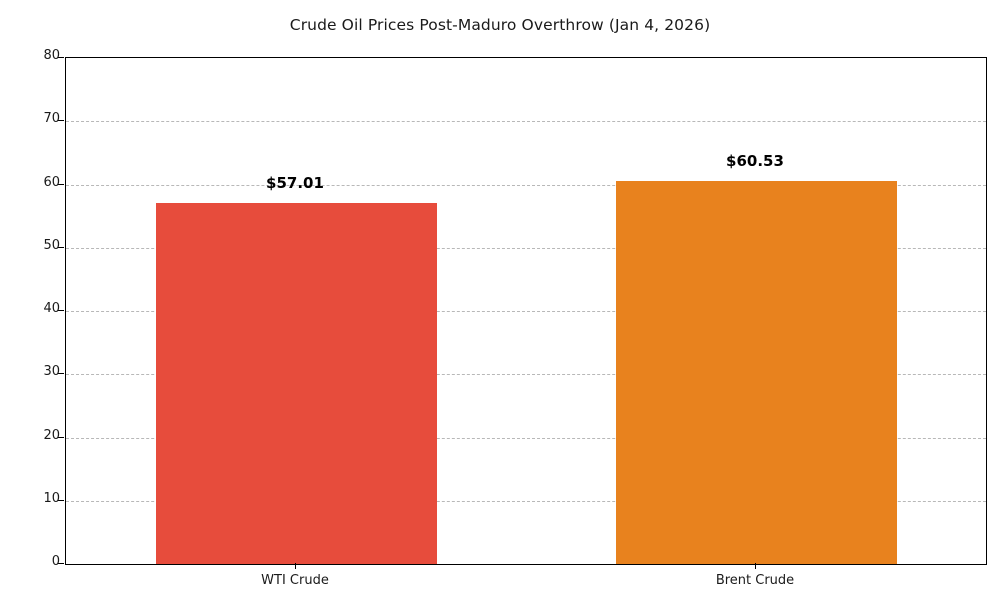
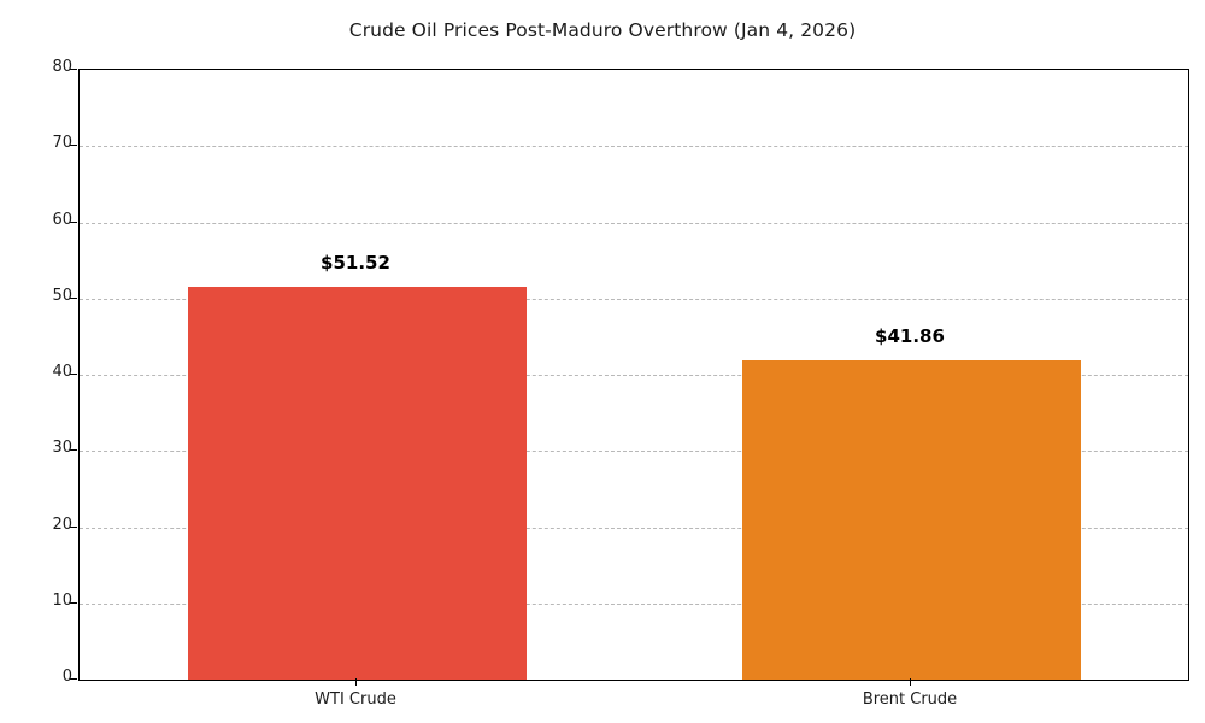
WTI Crude: $57.01 -> $51.52
Brent Crude: $60.53 -> $41.86
